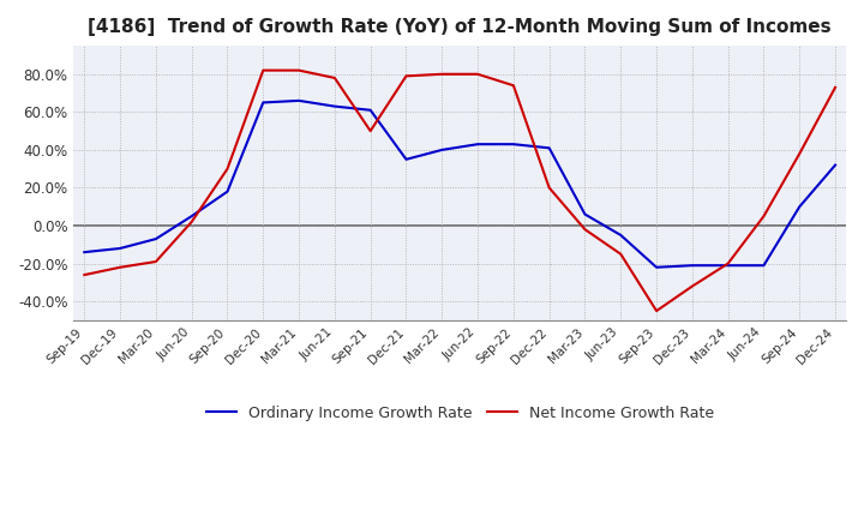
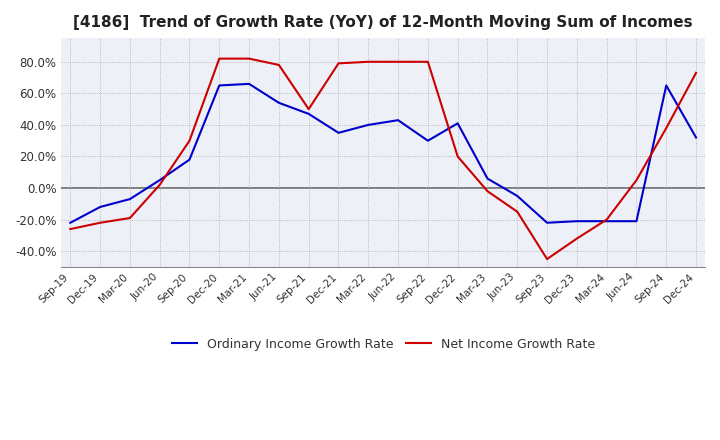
Ordinary Income Growth Rate/Sep-19: -14% -> -22%
Ordinary Income Growth Rate/Jun-21: 63% -> 54%
Ordinary Income Growth Rate/Sep-21: 61% -> 47%
Ordinary Income Growth Rate/Sep-22: 43% -> 30%
Net Income Growth Rate/Sep-22: 74% -> 80%
Ordinary Income Growth Rate/Sep-24: 10% -> 65%
